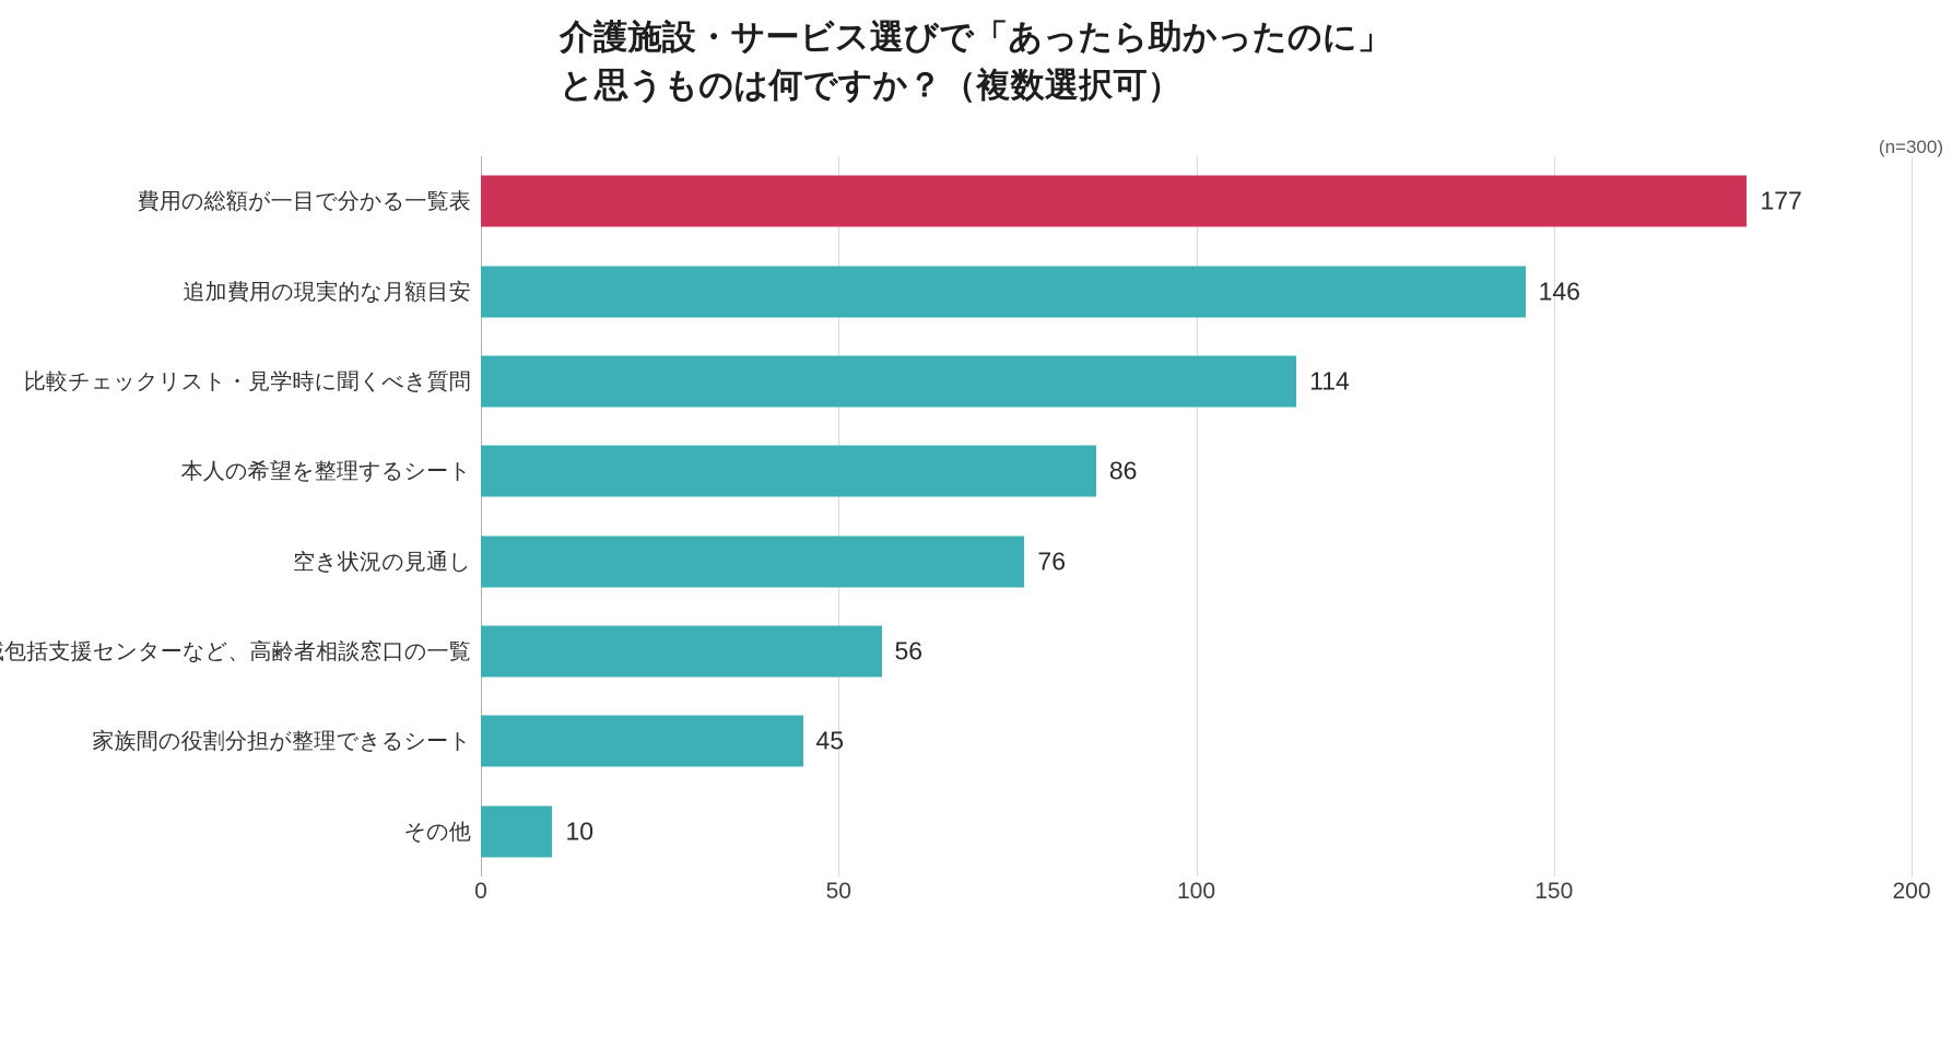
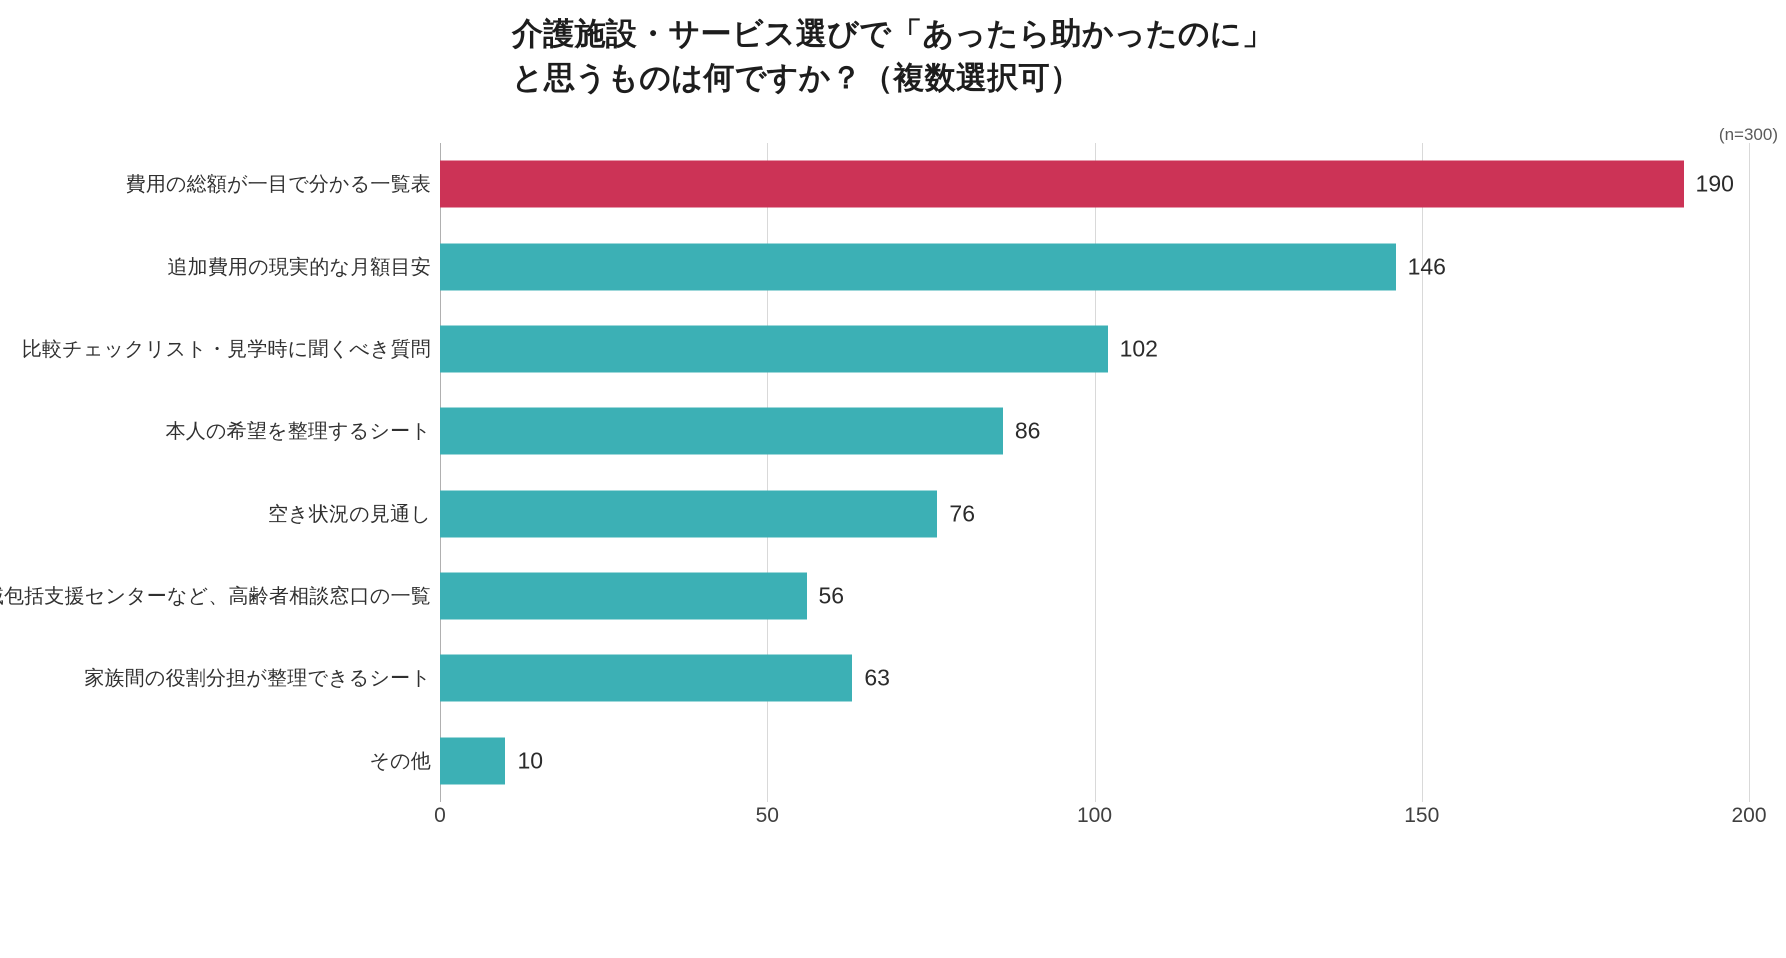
費用の総額が一目で分かる一覧表: 177 -> 190
比較チェックリスト・見学時に聞くべき質問: 114 -> 102
家族間の役割分担が整理できるシート: 45 -> 63
